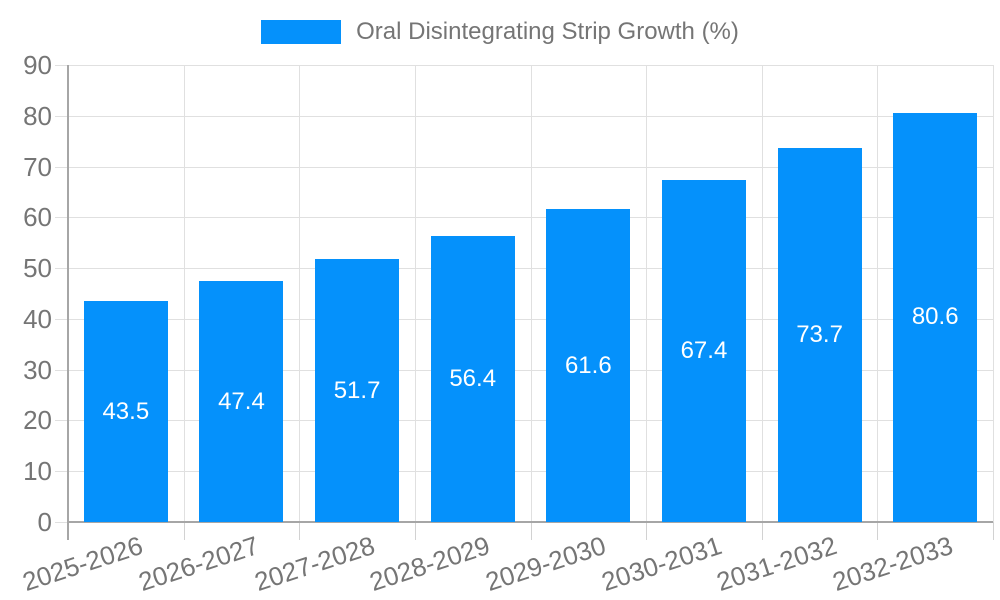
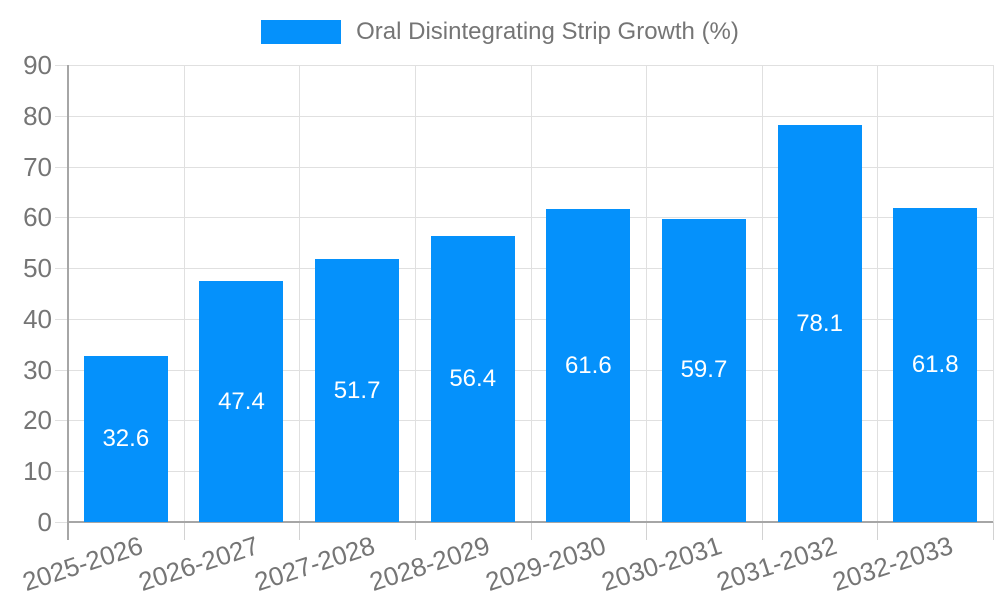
2025-2026: 43.5 -> 32.6
2030-2031: 67.4 -> 59.7
2031-2032: 73.7 -> 78.1
2032-2033: 80.6 -> 61.8
